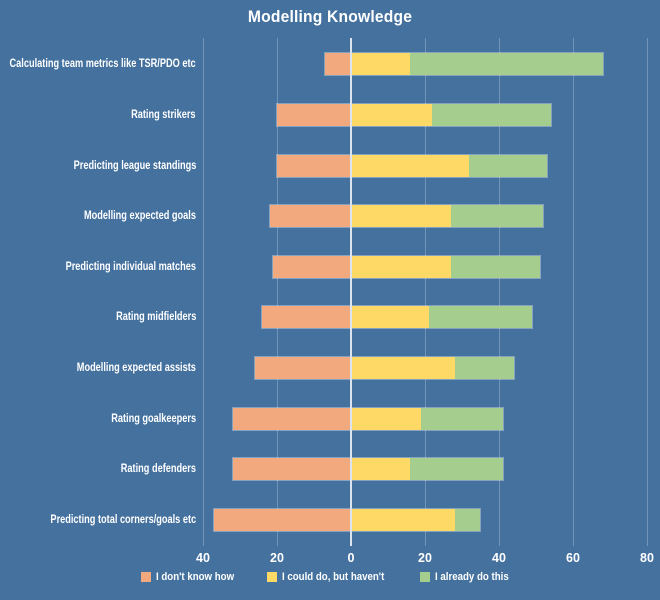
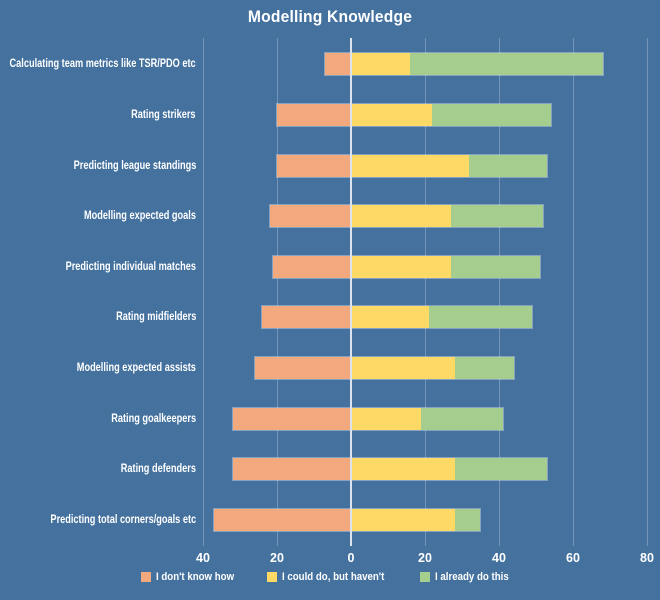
I could do, but haven't/Rating defenders: 16 -> 28
